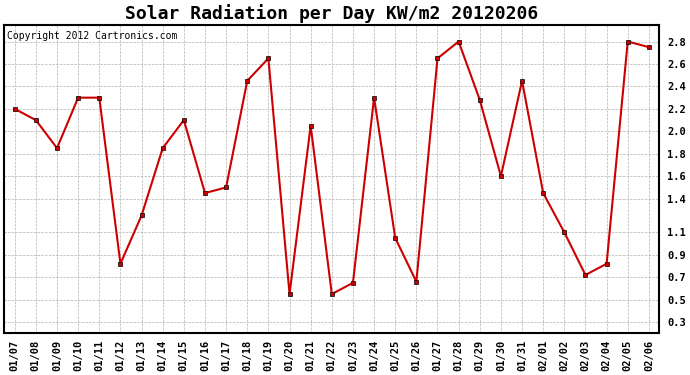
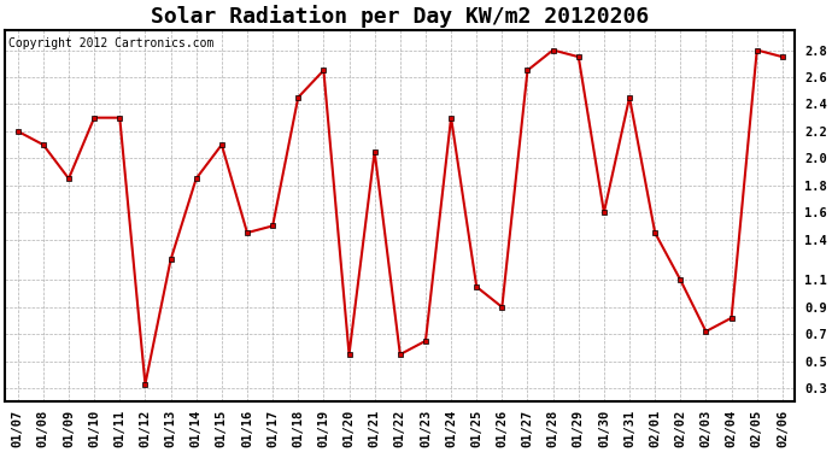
01/12: 0.82 -> 0.33
01/26: 0.66 -> 0.90
01/29: 2.28 -> 2.75
